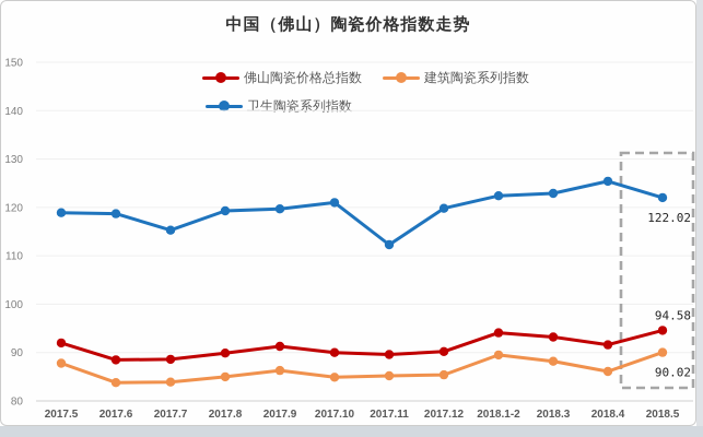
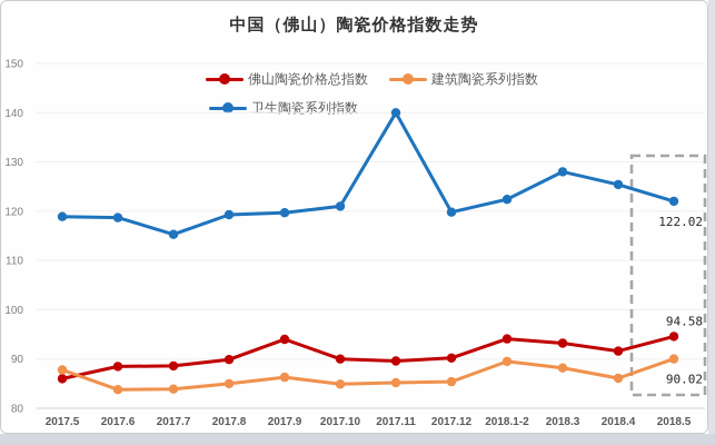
佛山陶瓷价格总指数/2017.5: 92 -> 86
佛山陶瓷价格总指数/2017.9: 91 -> 94
卫生陶瓷系列指数/2017.11: 112 -> 140
卫生陶瓷系列指数/2018.3: 123 -> 128
